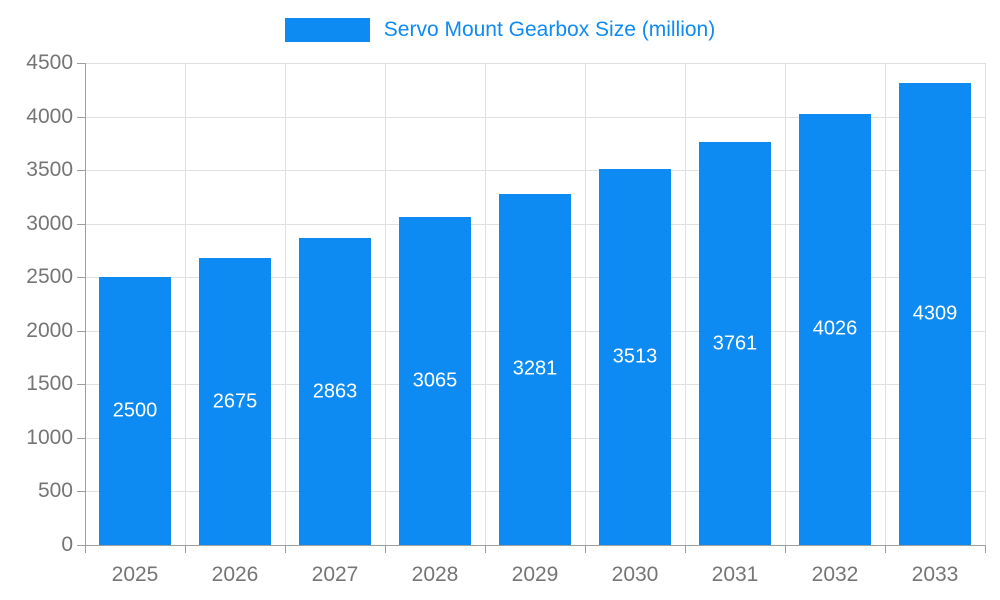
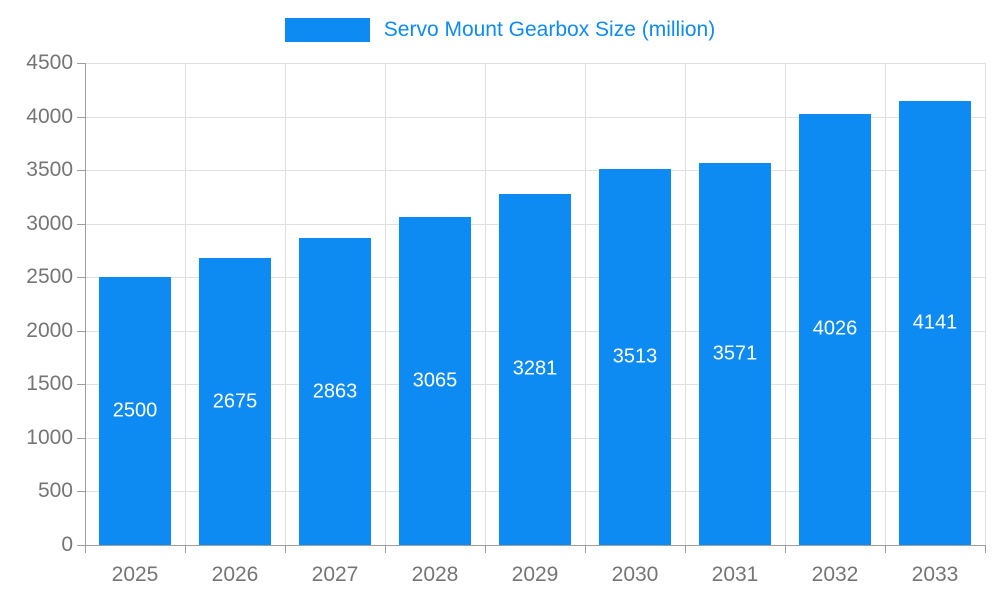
2031: 3761 -> 3571
2033: 4309 -> 4141
